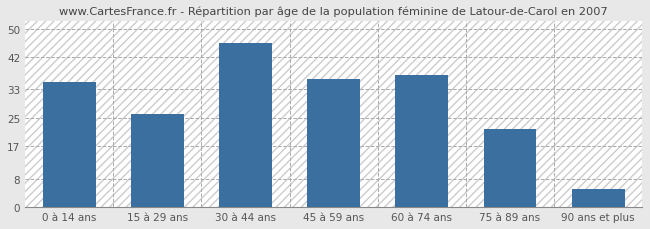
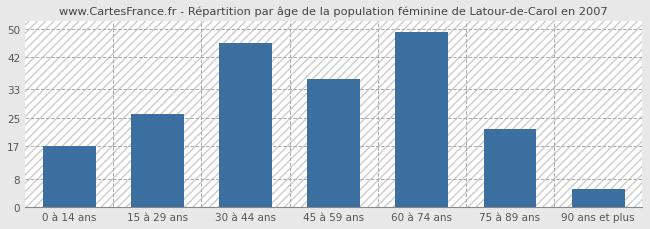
0 à 14 ans: 35 -> 17
60 à 74 ans: 37 -> 49
